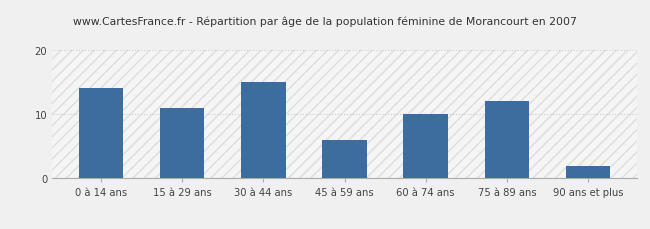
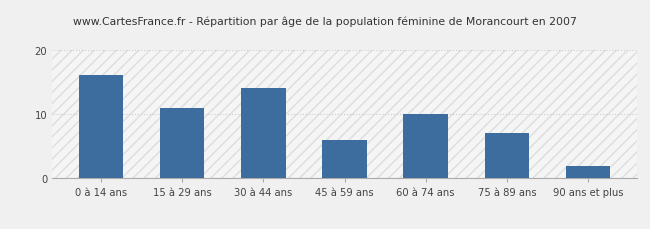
0 à 14 ans: 14 -> 16
30 à 44 ans: 15 -> 14
75 à 89 ans: 12 -> 7
